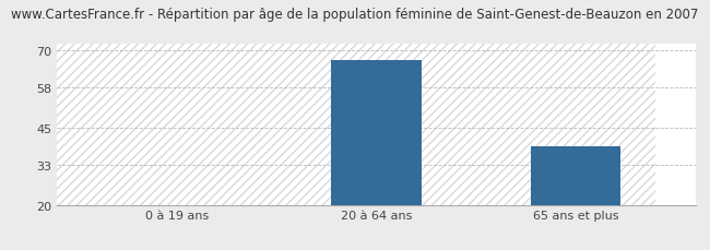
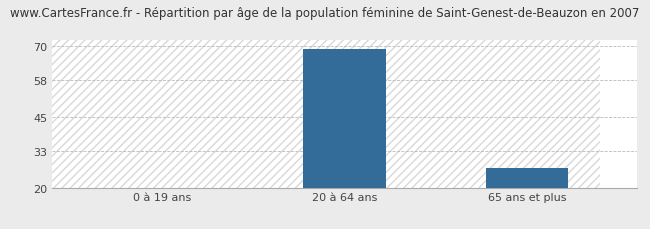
20 à 64 ans: 67 -> 69
65 ans et plus: 39 -> 27
